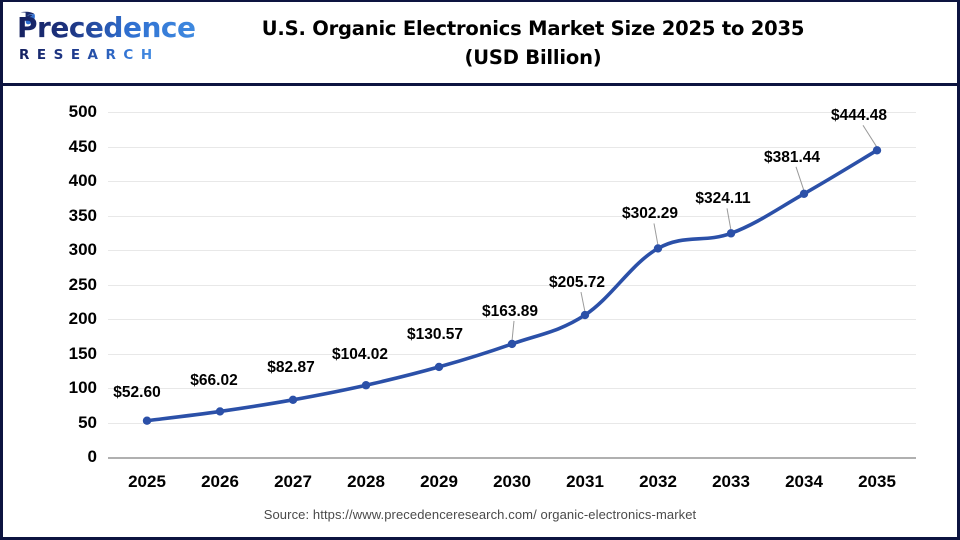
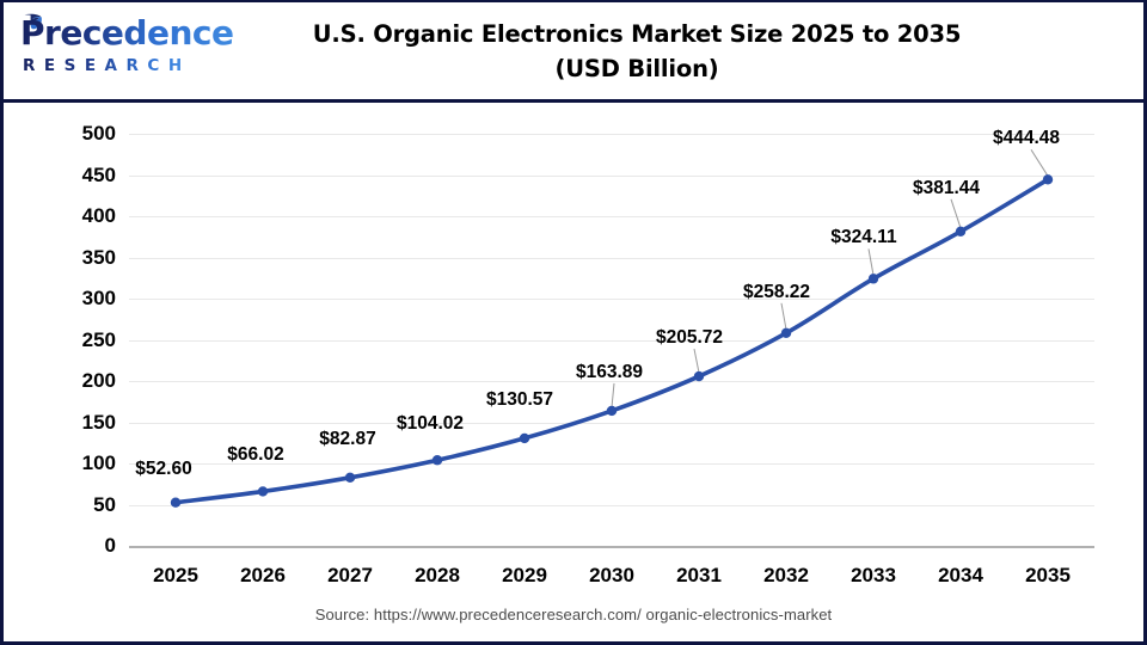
2032: $302.29 -> $258.22
